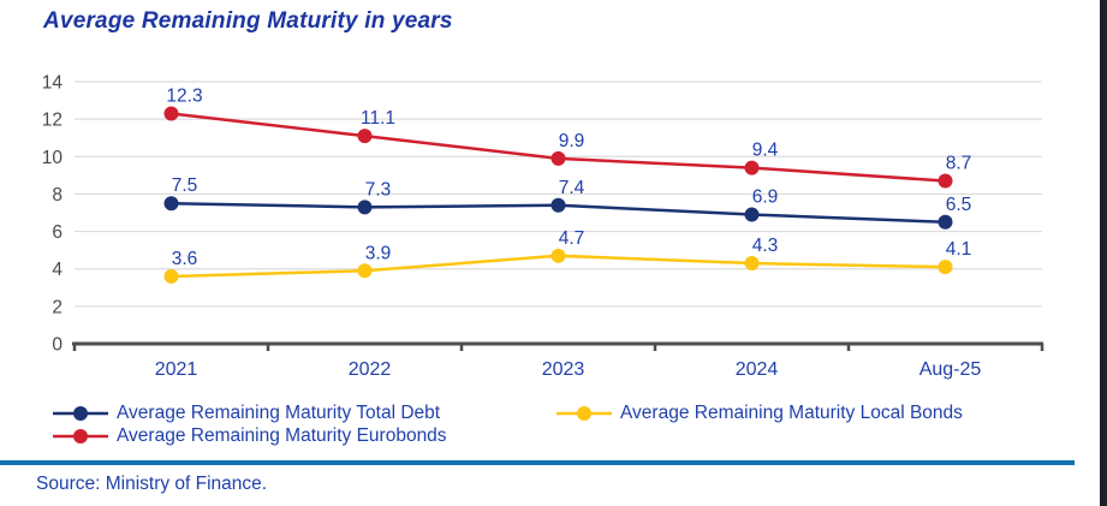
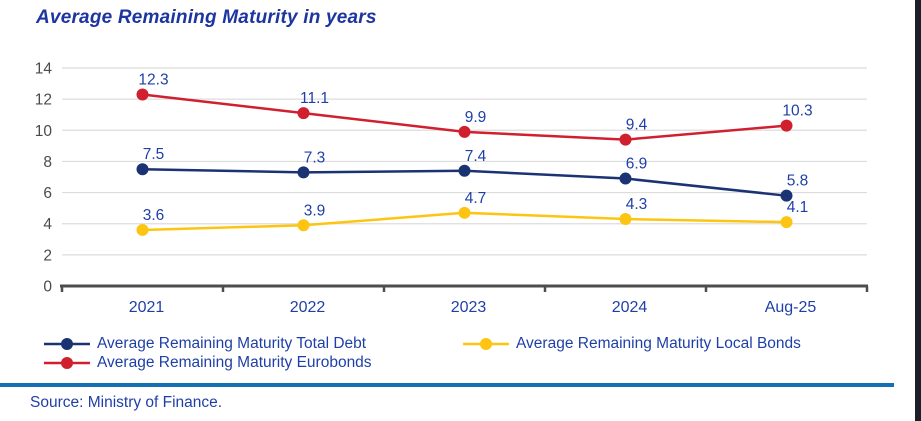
Average Remaining Maturity Total Debt/Aug-25: 6.5 -> 5.8
Average Remaining Maturity Eurobonds/Aug-25: 8.7 -> 10.3
